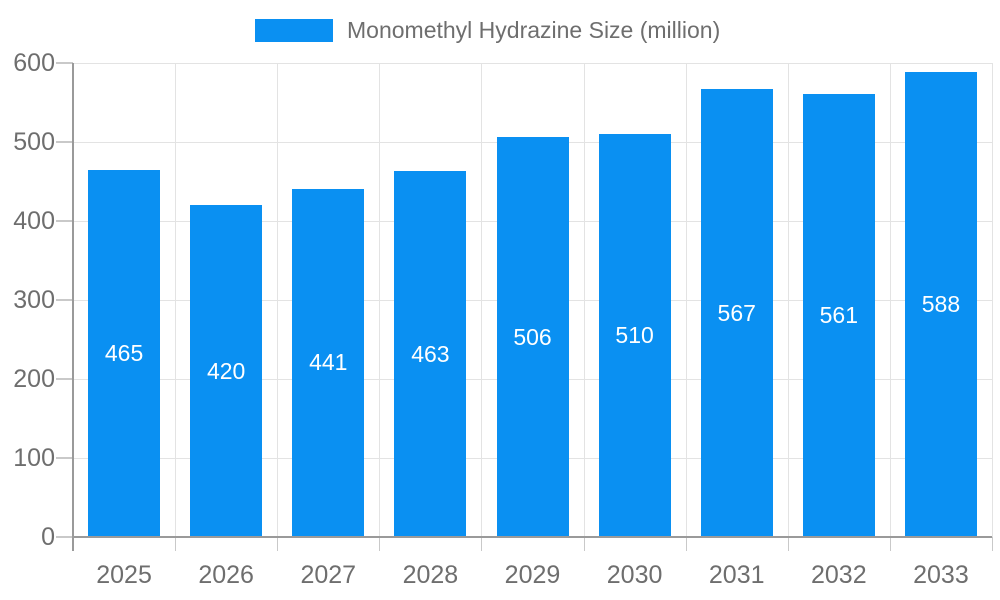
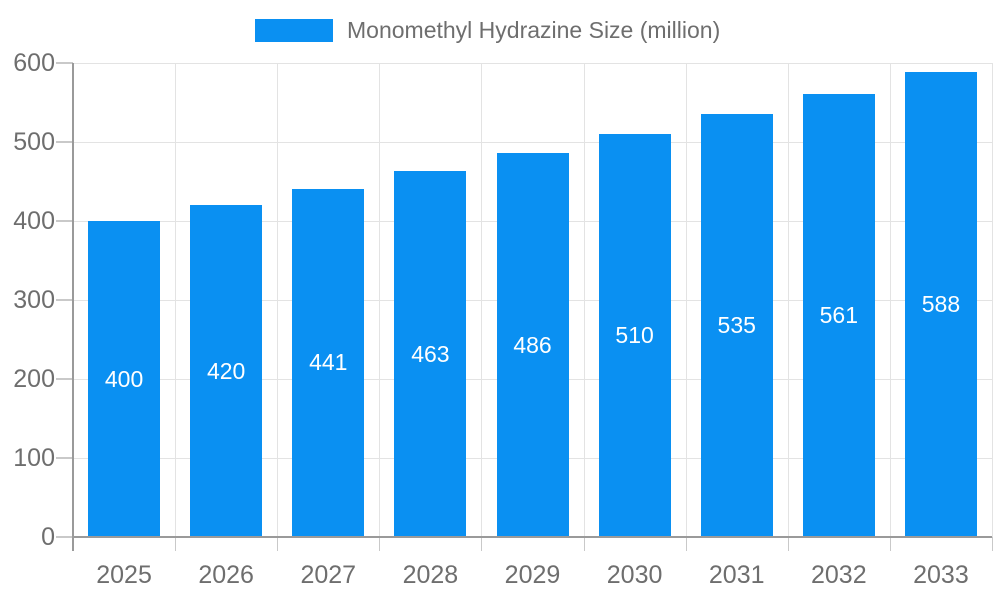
2025: 465 -> 400
2029: 506 -> 486
2031: 567 -> 535
